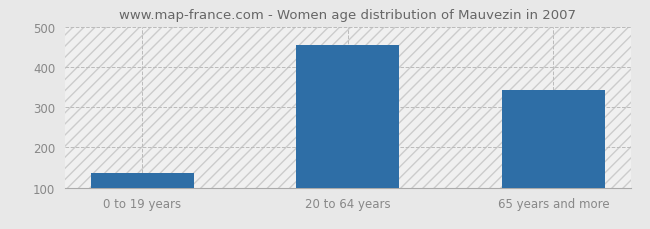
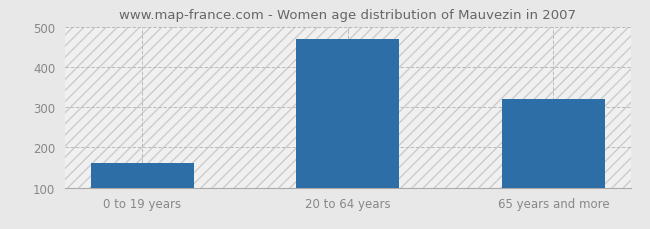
0 to 19 years: 137 -> 160
20 to 64 years: 455 -> 470
65 years and more: 342 -> 320
